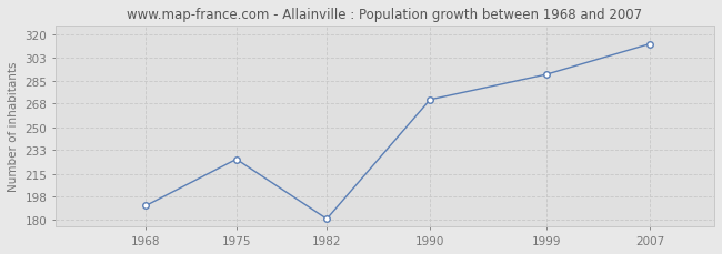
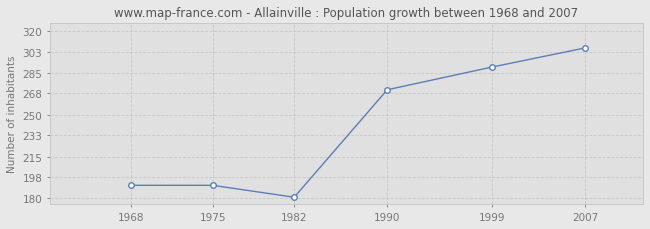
1975: 226 -> 191
2007: 313 -> 306
